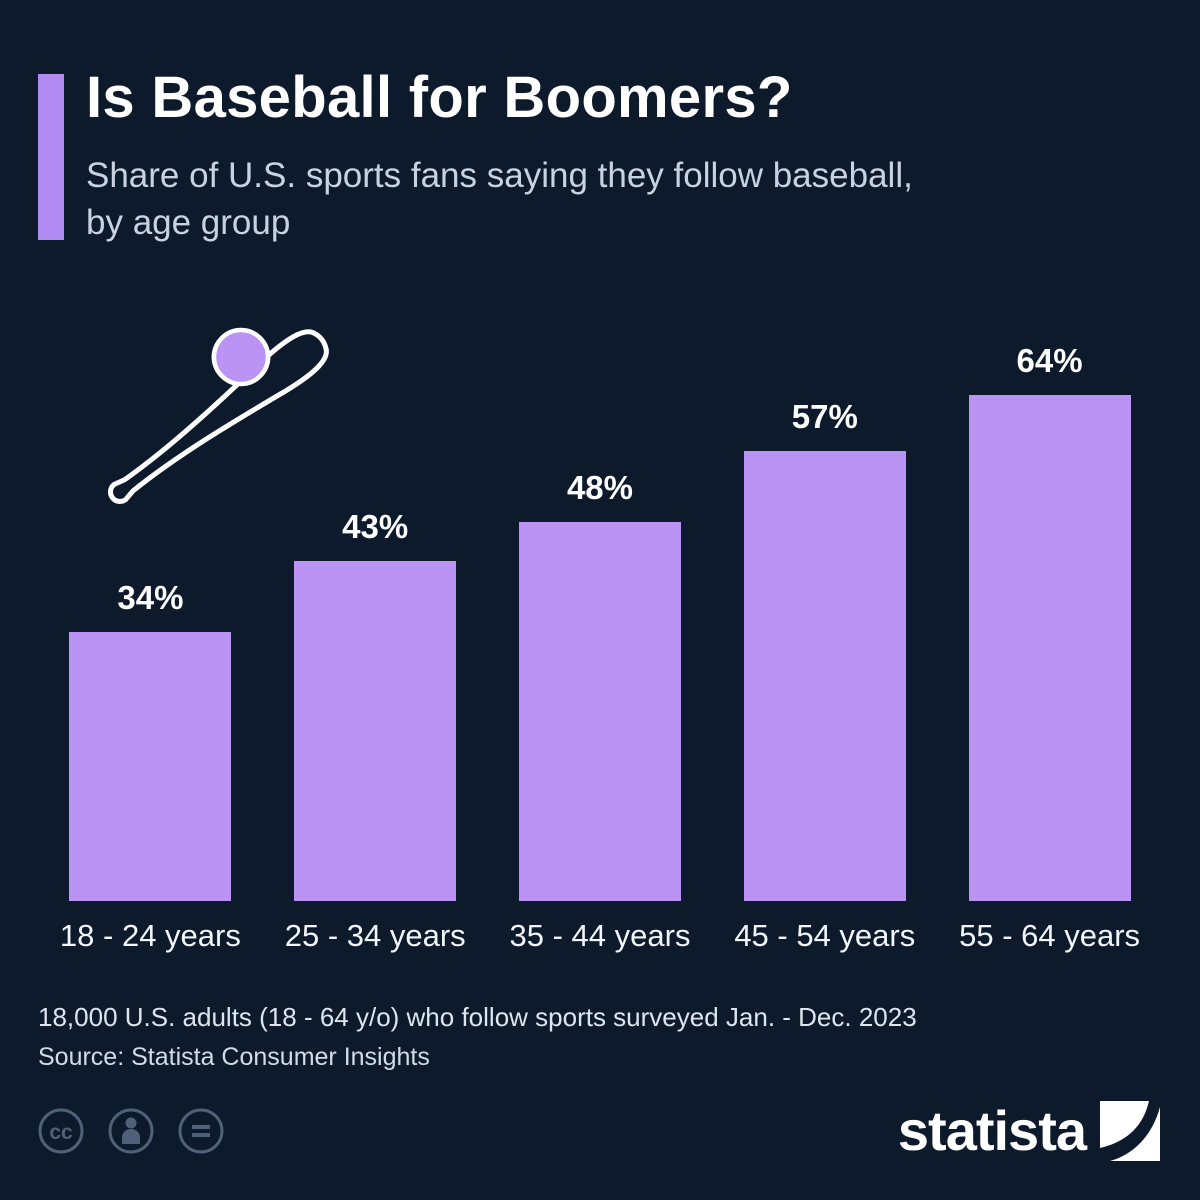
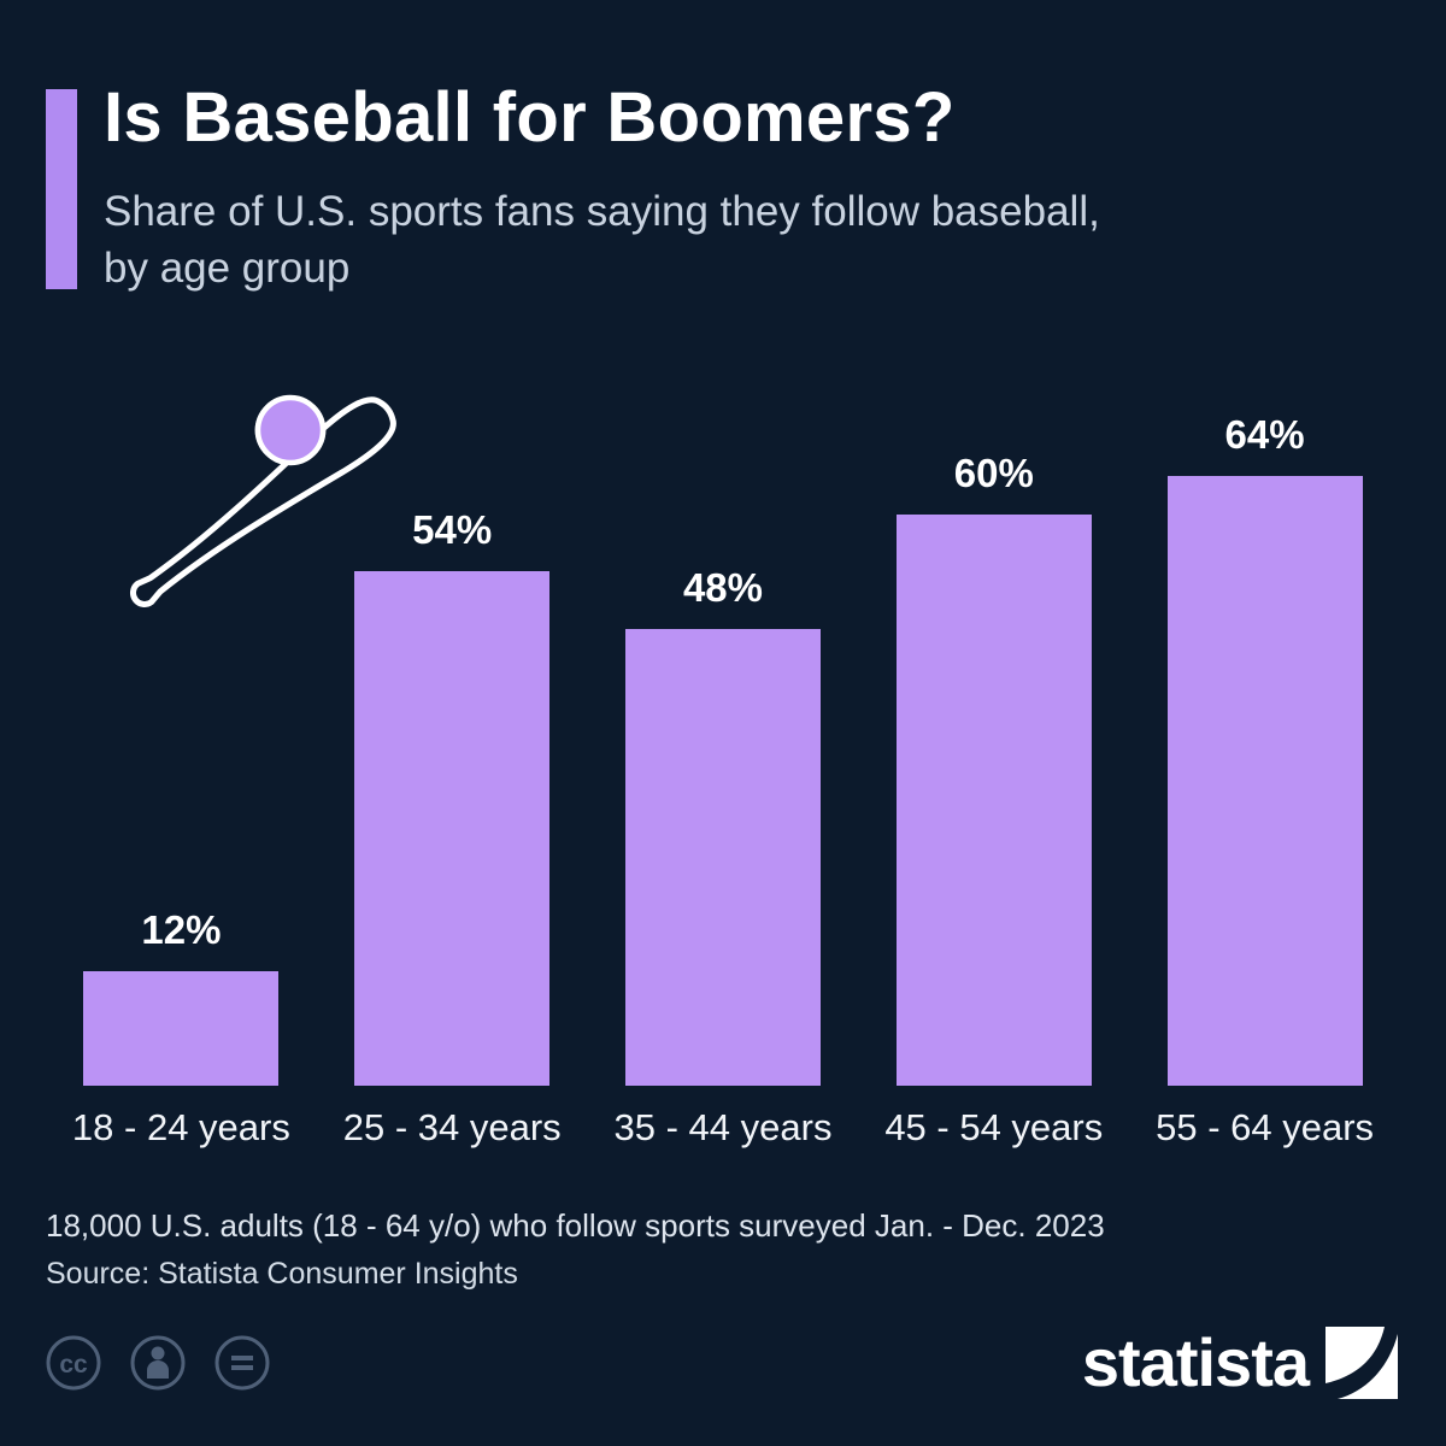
18 - 24 years: 34% -> 12%
25 - 34 years: 43% -> 54%
45 - 54 years: 57% -> 60%
